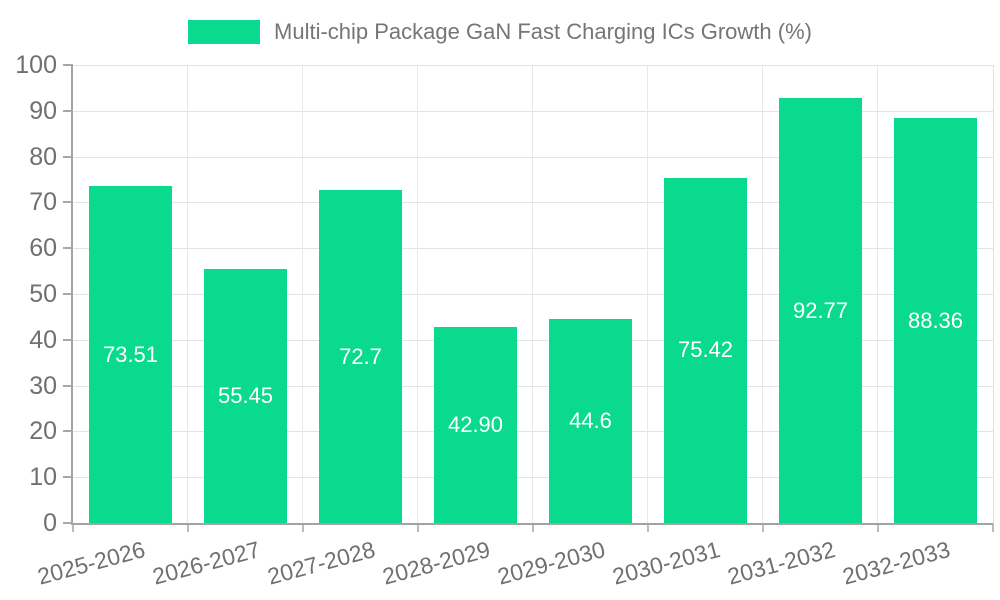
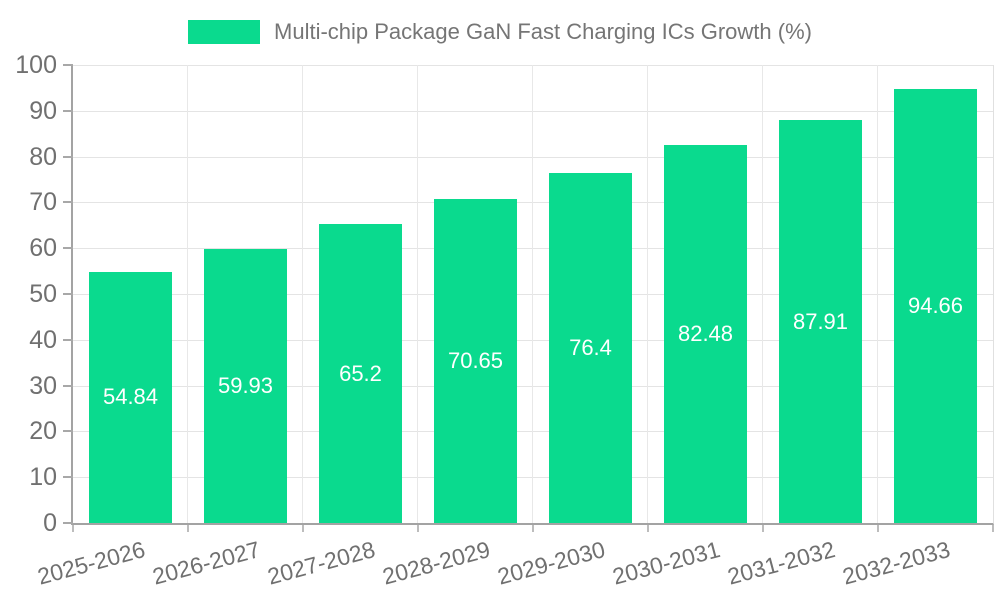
2025-2026: 73.51 -> 54.84
2026-2027: 55.45 -> 59.93
2027-2028: 72.7 -> 65.2
2028-2029: 42.90 -> 70.65
2029-2030: 44.6 -> 76.4
2030-2031: 75.42 -> 82.48
2031-2032: 92.77 -> 87.91
2032-2033: 88.36 -> 94.66
